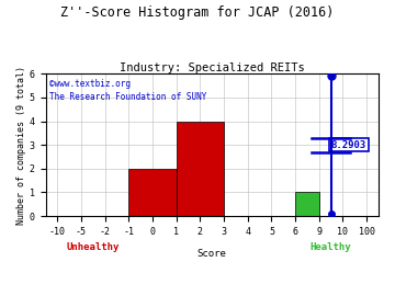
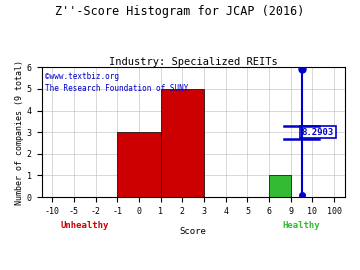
0: 2 -> 3
2: 4 -> 5
